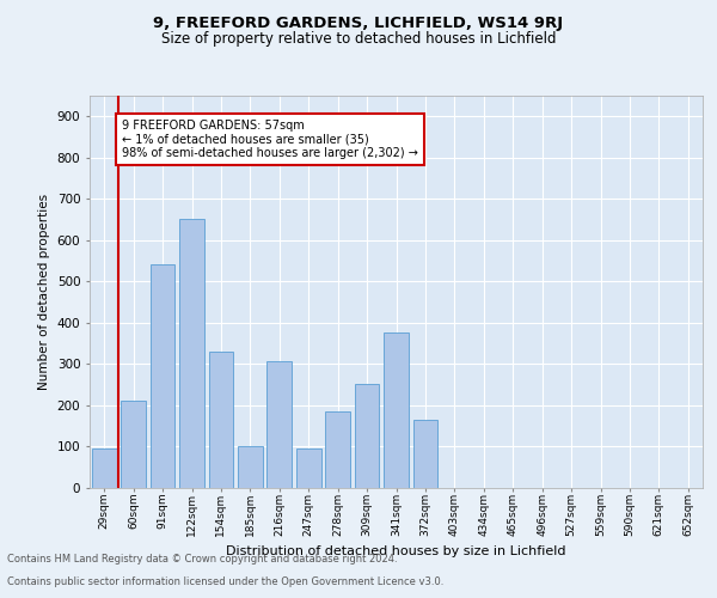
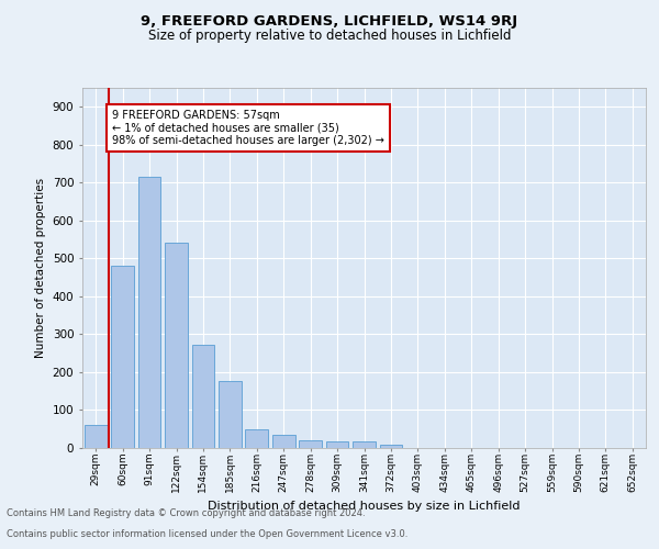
29sqm: 95 -> 60
60sqm: 210 -> 480
91sqm: 540 -> 715
122sqm: 650 -> 540
154sqm: 330 -> 270
185sqm: 100 -> 175
216sqm: 305 -> 47
247sqm: 95 -> 33
278sqm: 185 -> 20
309sqm: 250 -> 15
341sqm: 375 -> 15
372sqm: 165 -> 8
